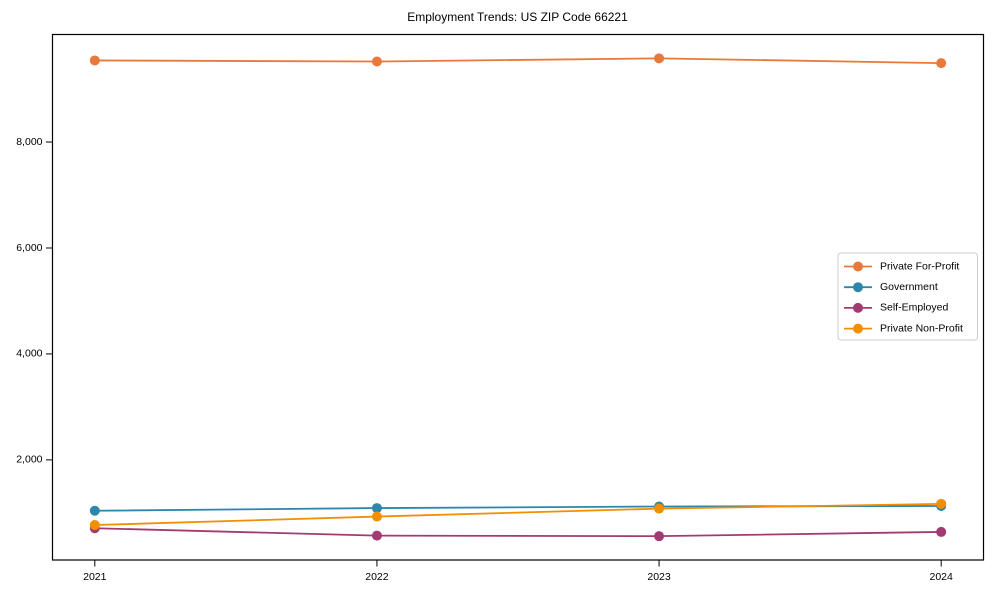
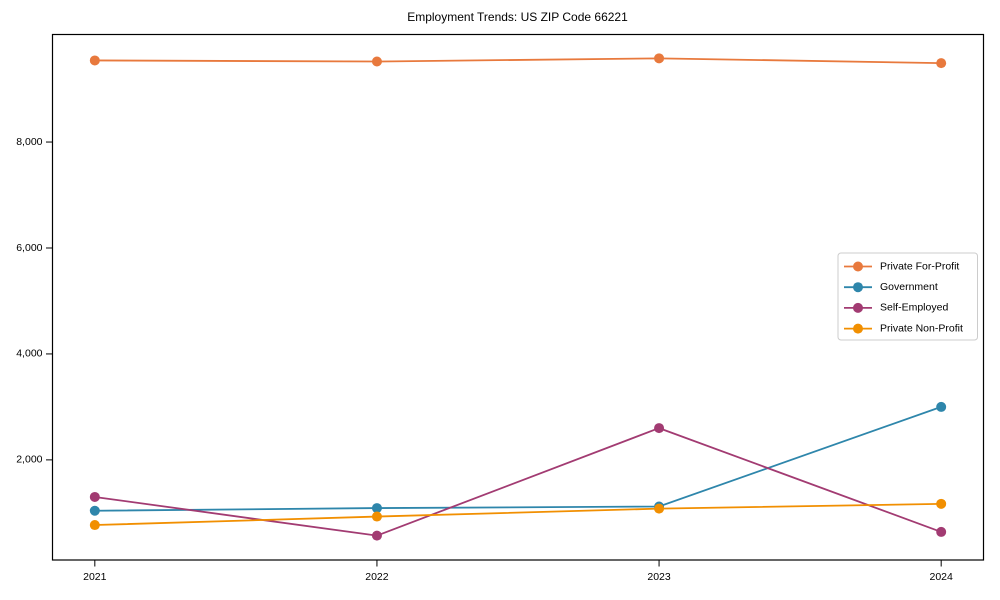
Self-Employed/2021: 700 -> 1300
Self-Employed/2023: 600 -> 2600
Government/2024: 1100 -> 3000
